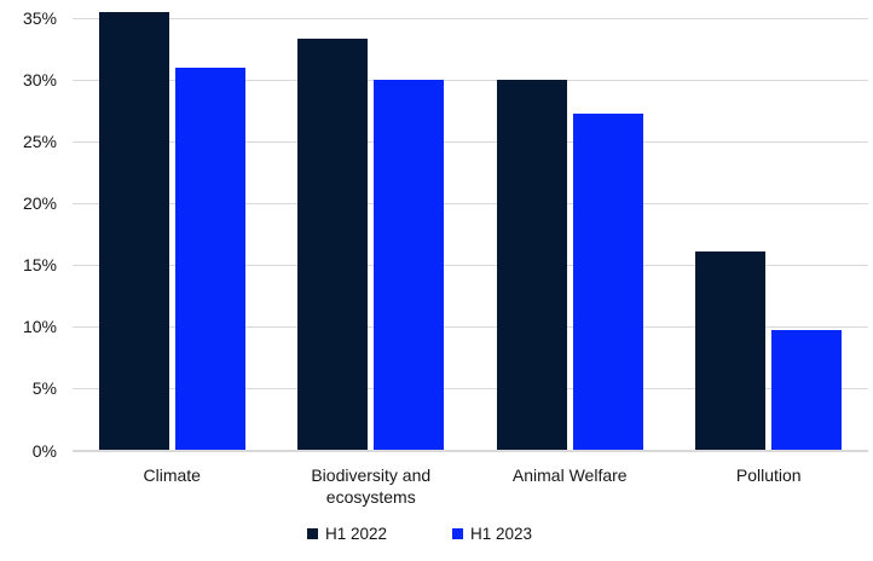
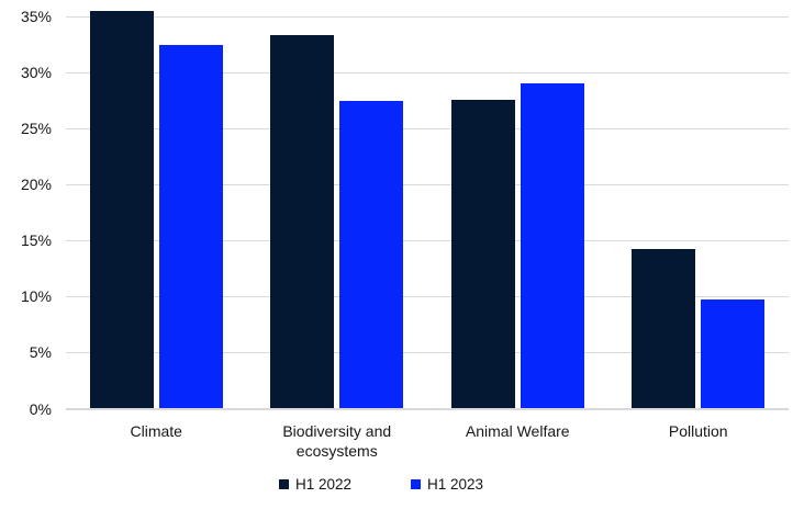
H1 2023/Climate: 31.0% -> 32.5%
H1 2023/Biodiversity and ecosystems: 30.0% -> 27.5%
H1 2022/Animal Welfare: 30.0% -> 27.6%
H1 2023/Animal Welfare: 27.3% -> 29.0%
H1 2022/Pollution: 16.1% -> 14.2%
